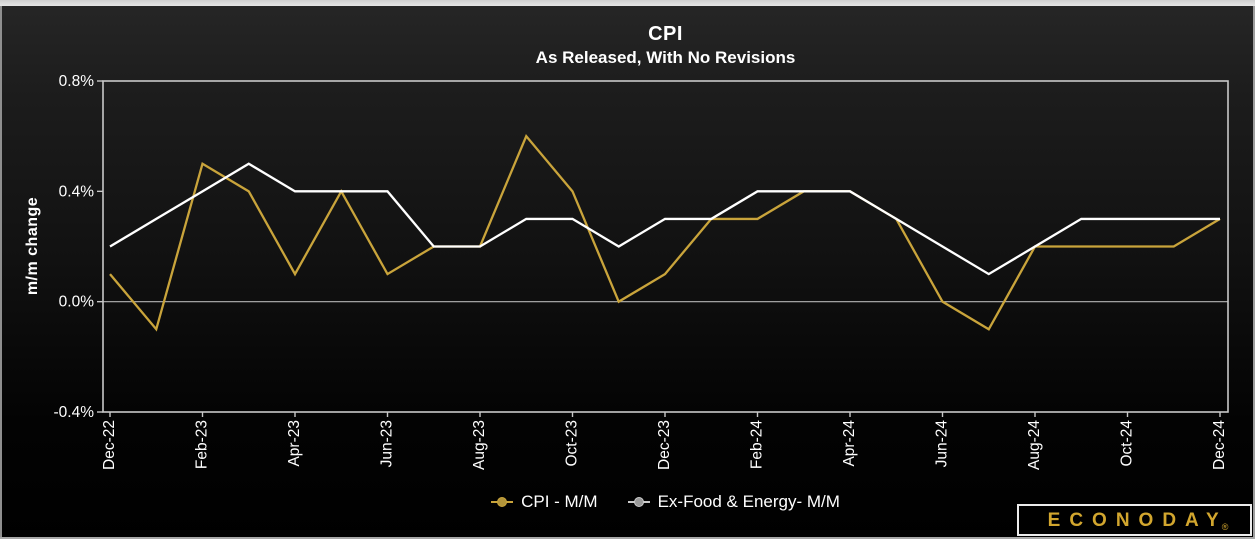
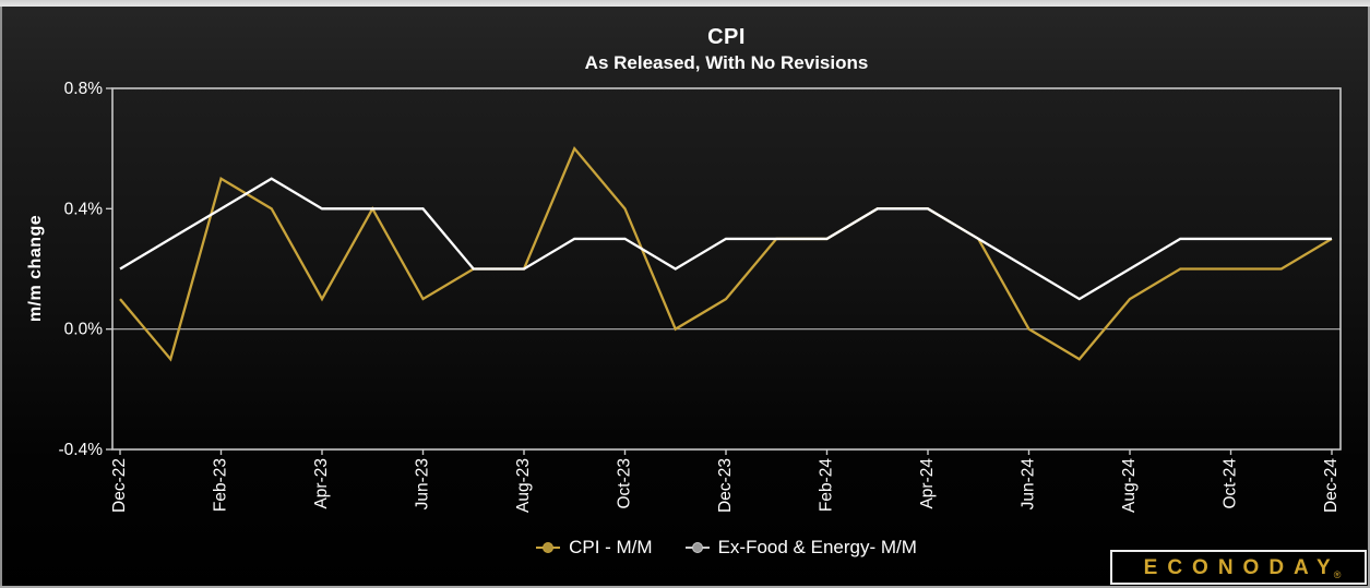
Ex-Food & Energy- M/M/Feb-24: 0.4% -> 0.3%
CPI - M/M/Aug-24: 0.2% -> 0.1%
